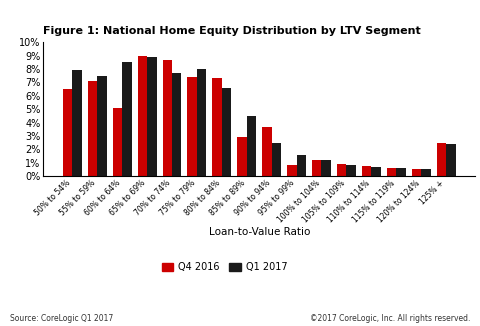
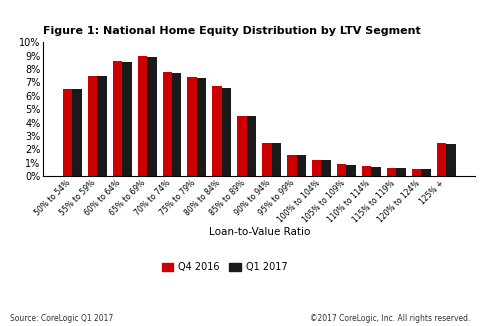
Q1 2017/50% to 54%: 7.9% -> 6.5%
Q4 2016/55% to 59%: 7.1% -> 7.5%
Q4 2016/60% to 64%: 5.1% -> 8.6%
Q4 2016/70% to 74%: 8.7% -> 7.8%
Q1 2017/75% to 79%: 8.0% -> 7.3%
Q4 2016/80% to 84%: 7.3% -> 6.7%
Q4 2016/85% to 89%: 2.9% -> 4.5%
Q4 2016/90% to 94%: 3.7% -> 2.5%
Q4 2016/95% to 99%: 0.8% -> 1.6%
